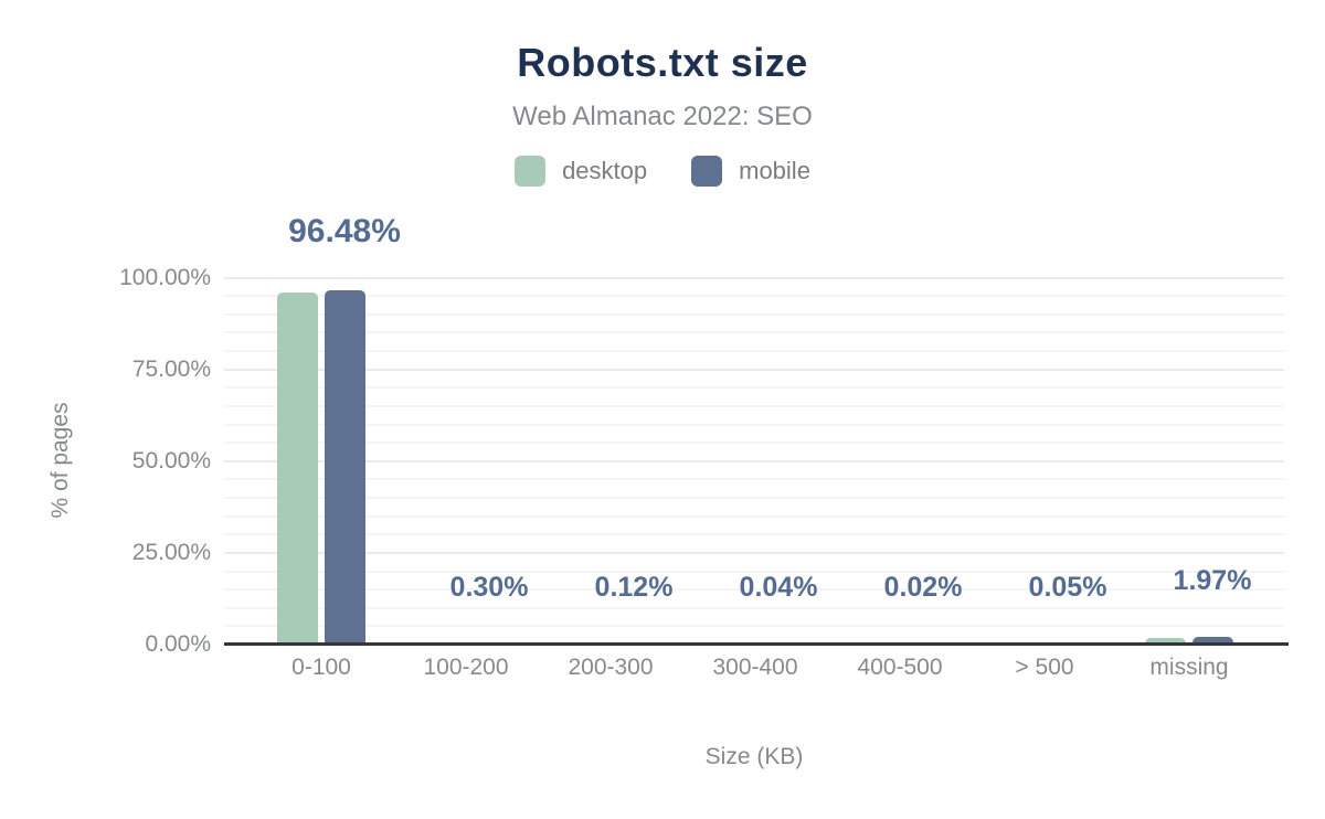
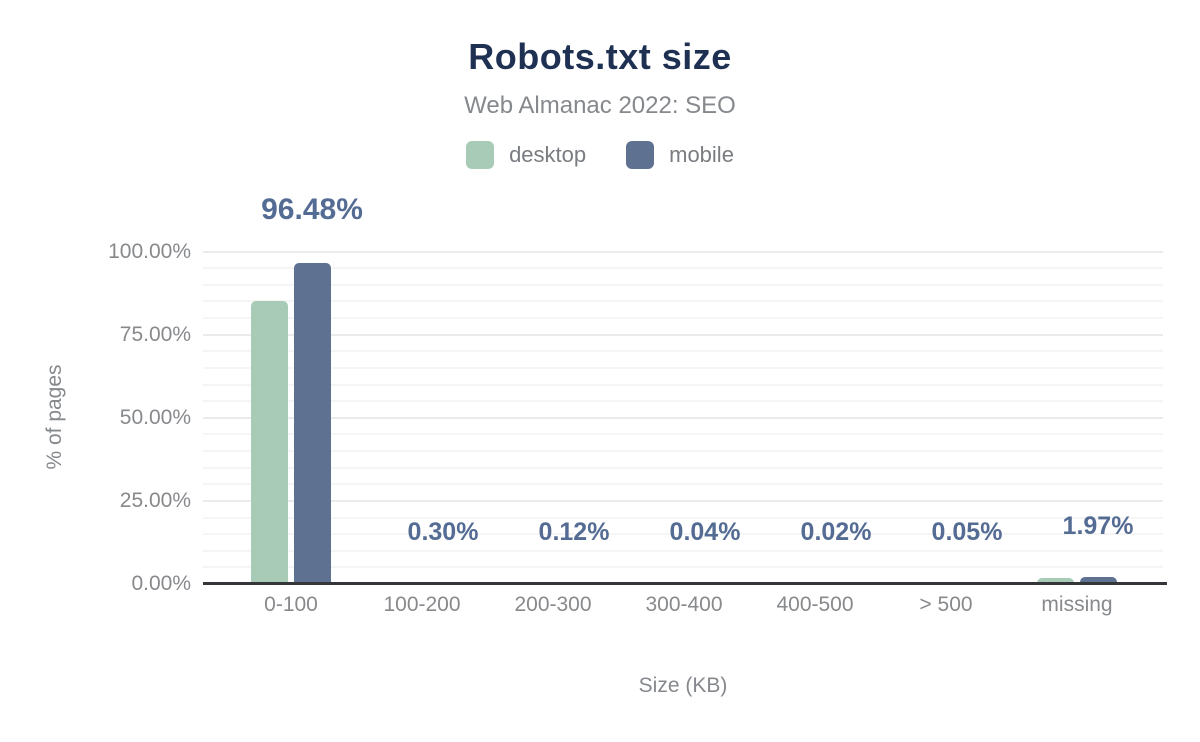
desktop/0-100: 96% -> 85%
